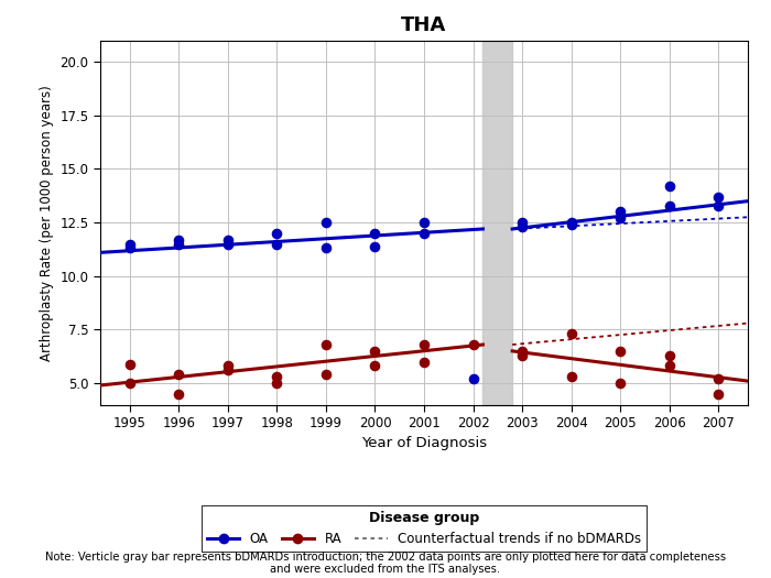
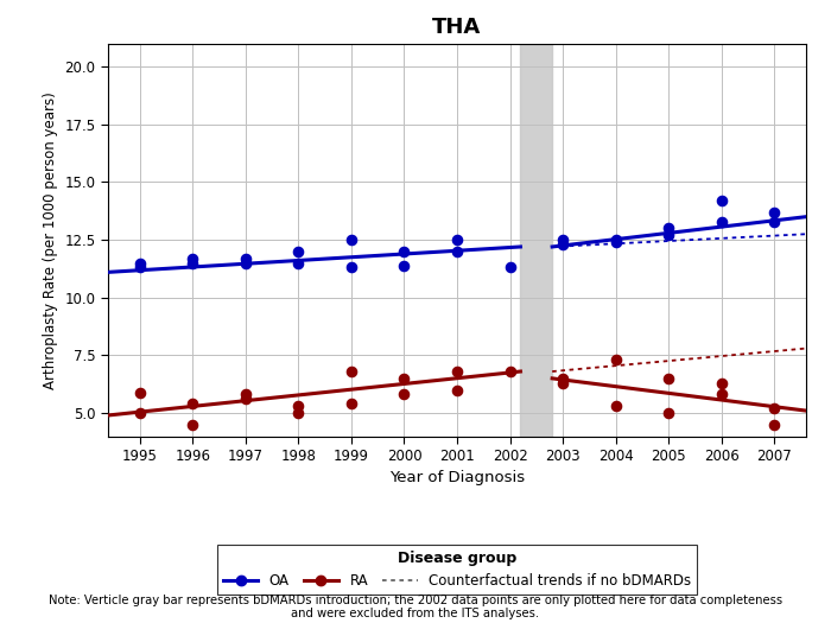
OA/2002: 5.2 -> 11.3
